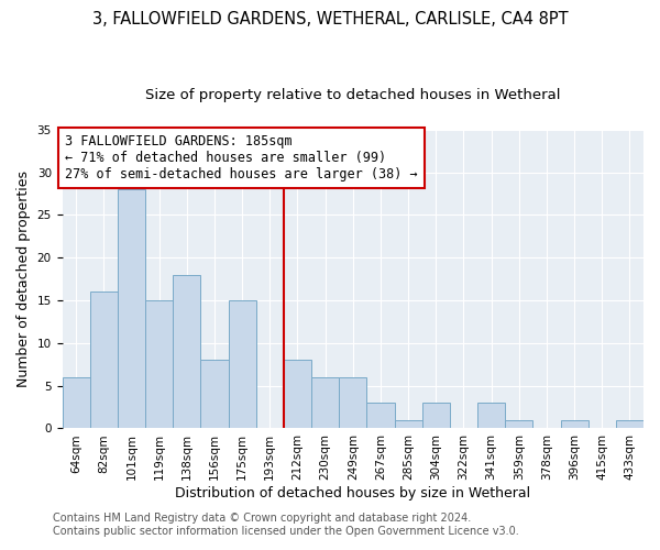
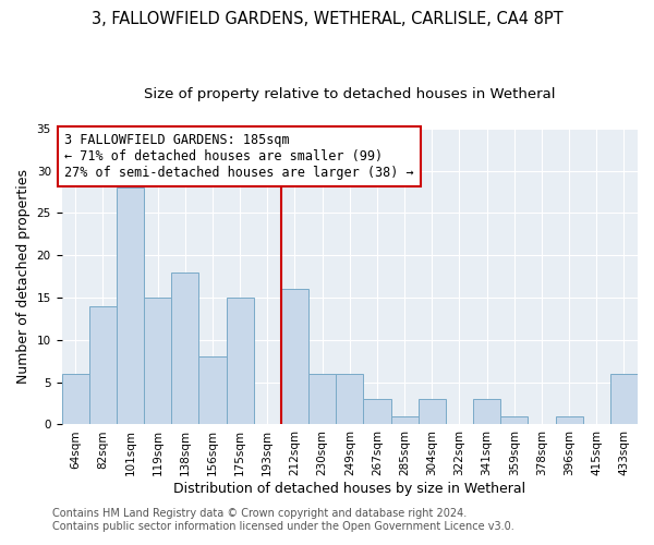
82sqm: 16 -> 14
212sqm: 8 -> 16
433sqm: 1 -> 6
